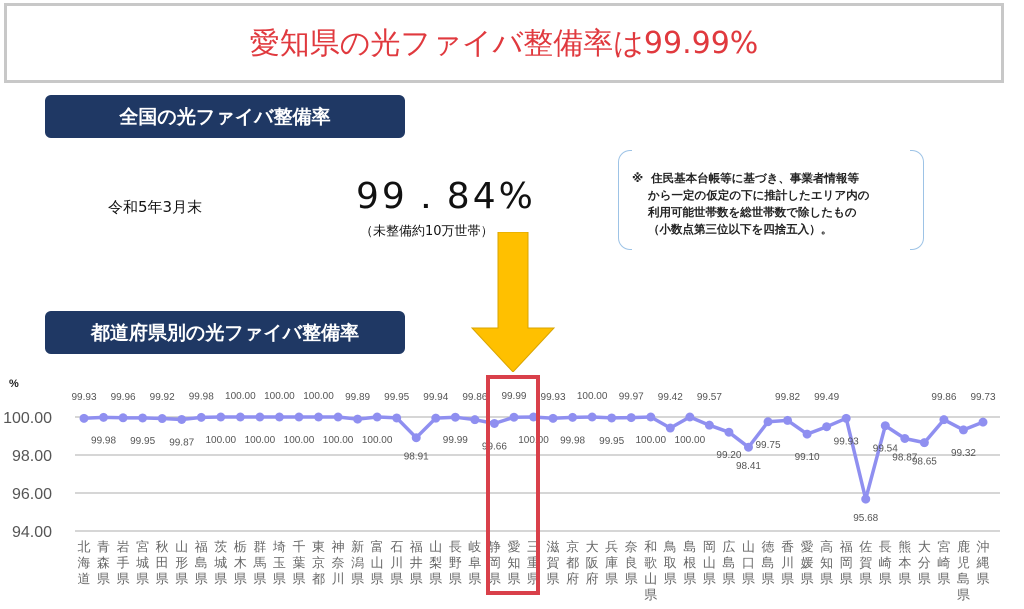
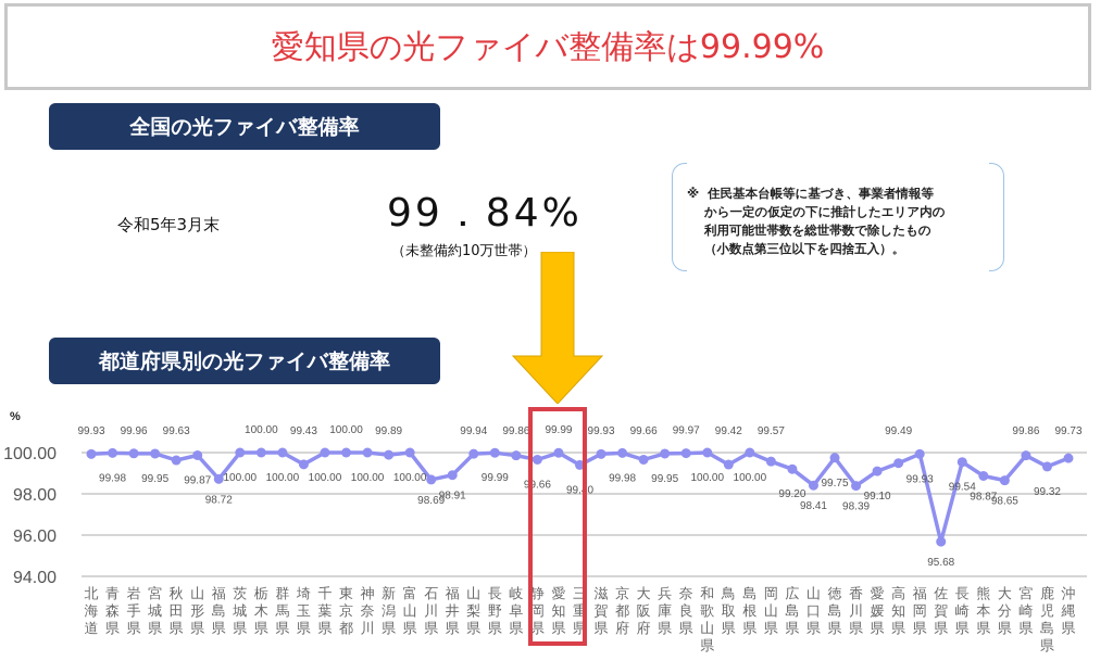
秋田県: 99.92 -> 99.63
福島県: 99.98 -> 98.72
埼玉県: 100.00 -> 99.43
石川県: 99.95 -> 98.69
三重県: 100.00 -> 99.40
大阪府: 100.00 -> 99.66
香川県: 99.82 -> 98.39
